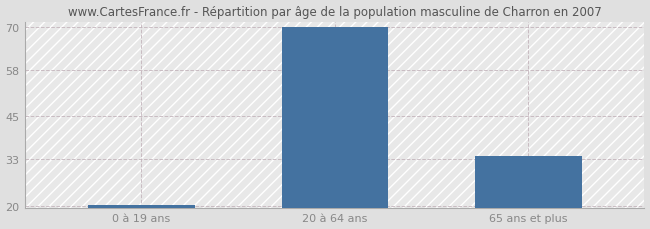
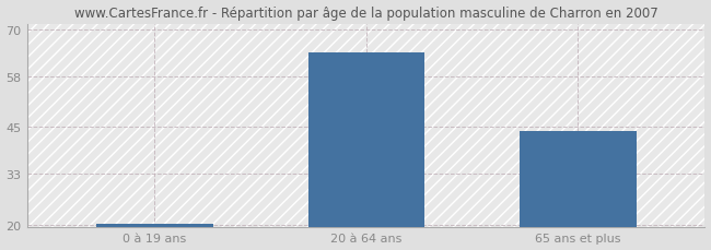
20 à 64 ans: 70.0 -> 64.0
65 ans et plus: 34.0 -> 44.0
